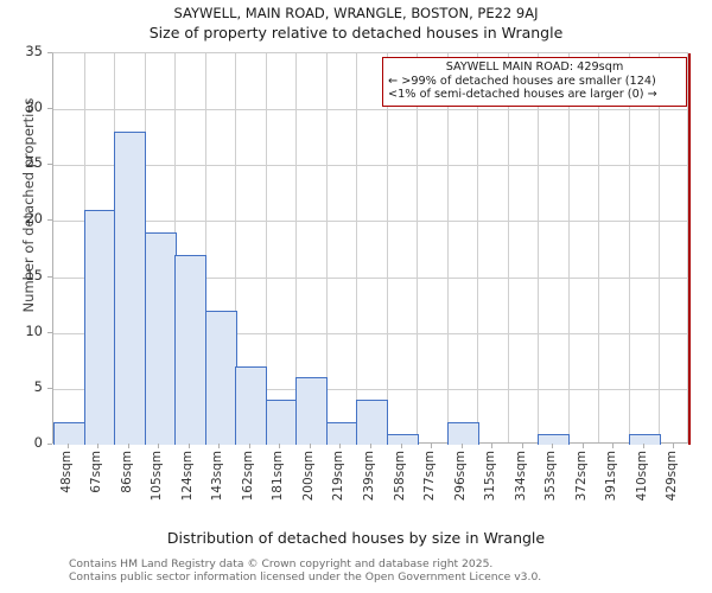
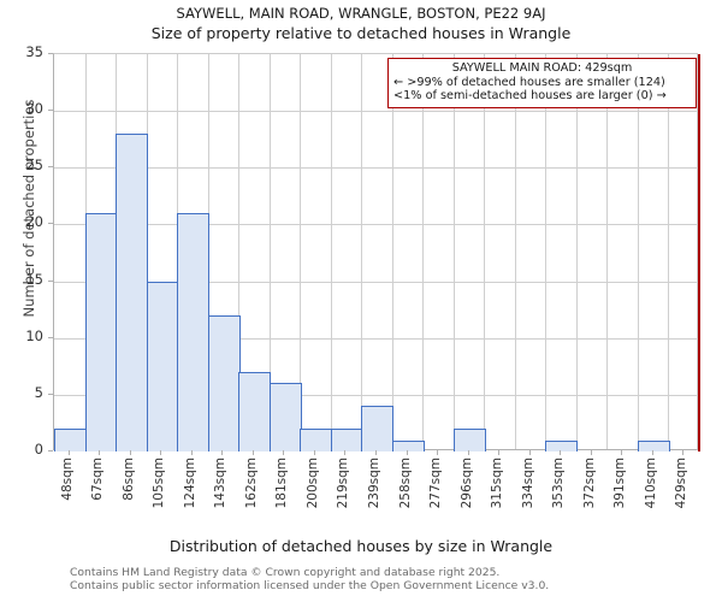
105sqm: 19 -> 15
124sqm: 17 -> 21
181sqm: 4 -> 6
200sqm: 6 -> 2
